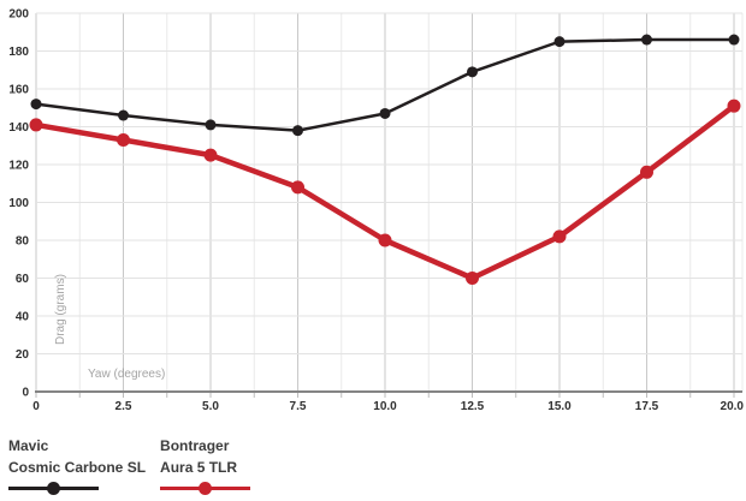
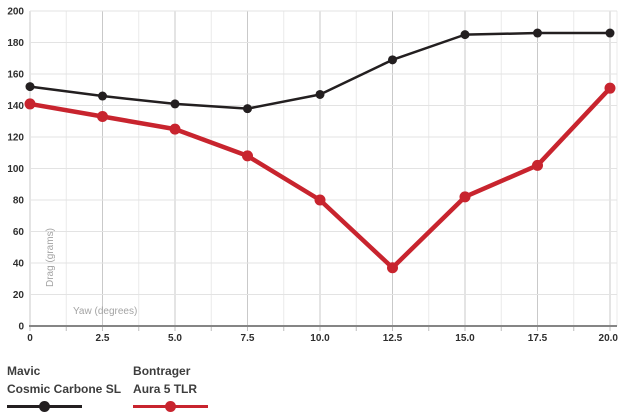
Bontrager Aura 5 TLR/12.5: 60 -> 37
Bontrager Aura 5 TLR/17.5: 116 -> 102
